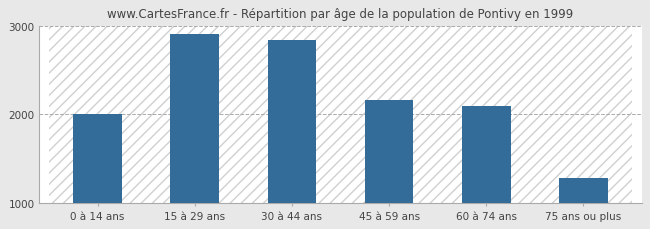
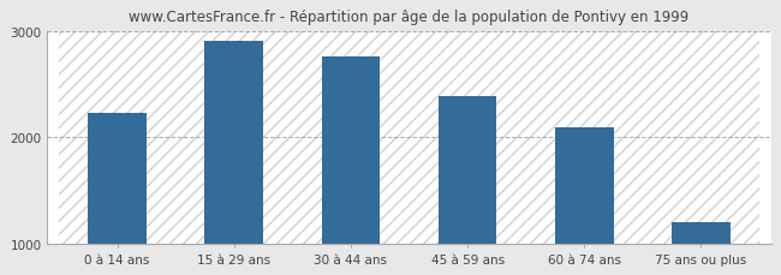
0 à 14 ans: 2000 -> 2230
30 à 44 ans: 2840 -> 2760
45 à 59 ans: 2160 -> 2390
75 ans ou plus: 1280 -> 1200
